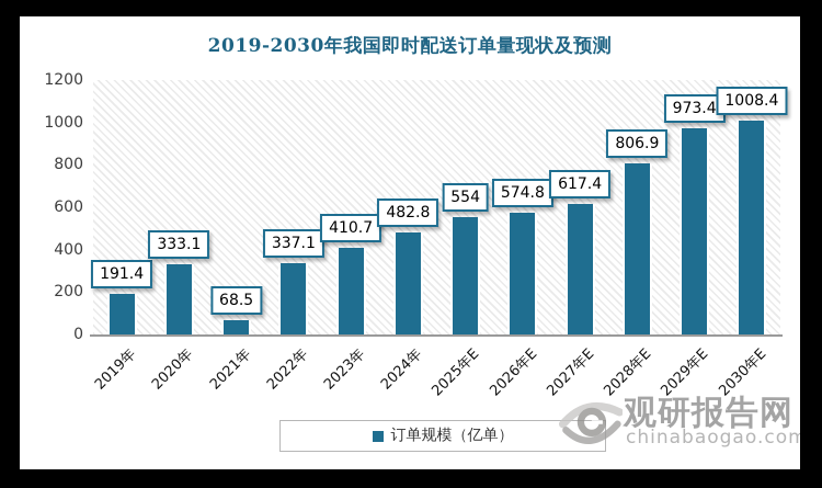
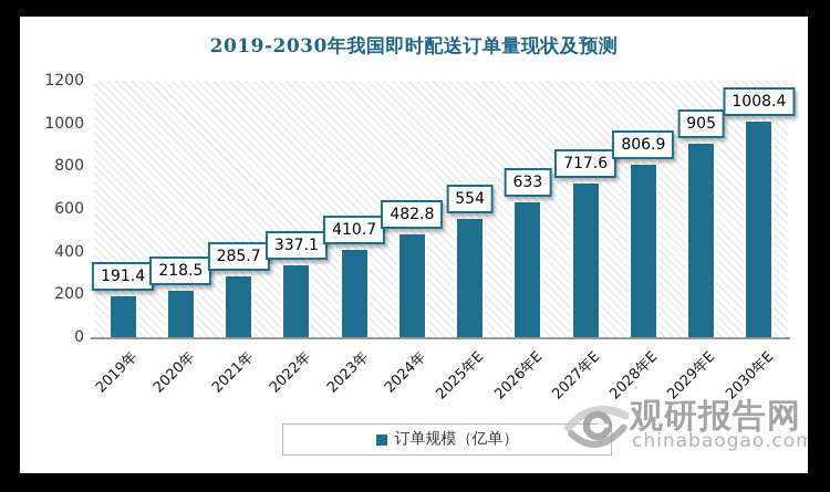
2020年: 333.1 -> 218.5
2021年: 68.5 -> 285.7
2026年E: 574.8 -> 633
2027年E: 617.4 -> 717.6
2029年E: 973.4 -> 905
